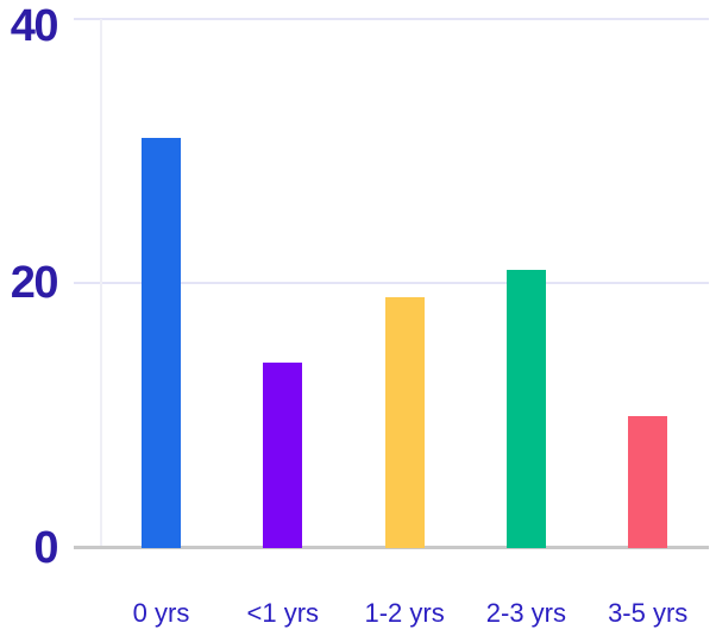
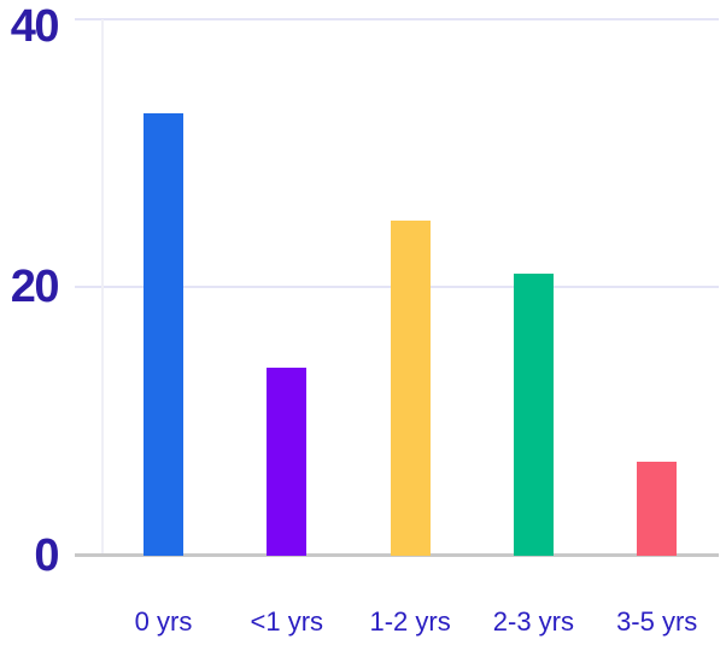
0 yrs: 31 -> 33
1-2 yrs: 19 -> 25
3-5 yrs: 10 -> 7
